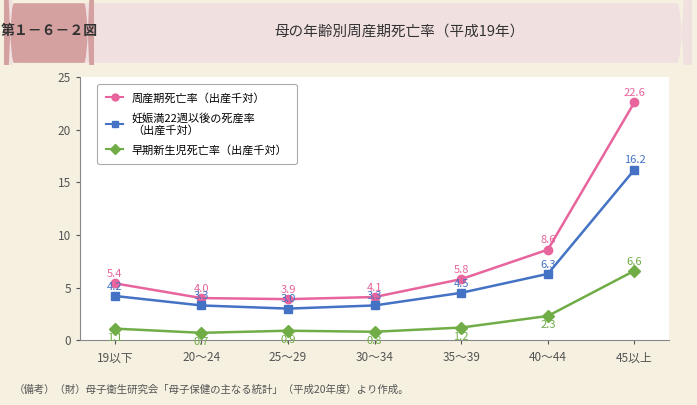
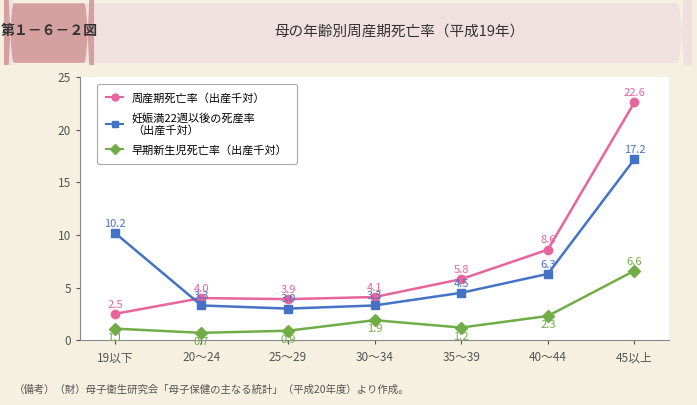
周産期死亡率（出産千対）/19以下: 5.4 -> 2.5
妊娠満22週以後の死産率 （出産千対）/19以下: 4.2 -> 10.2
早期新生児死亡率（出産千対）/30～34: 0.8 -> 1.9
妊娠満22週以後の死産率 （出産千対）/45以上: 16.2 -> 17.2
